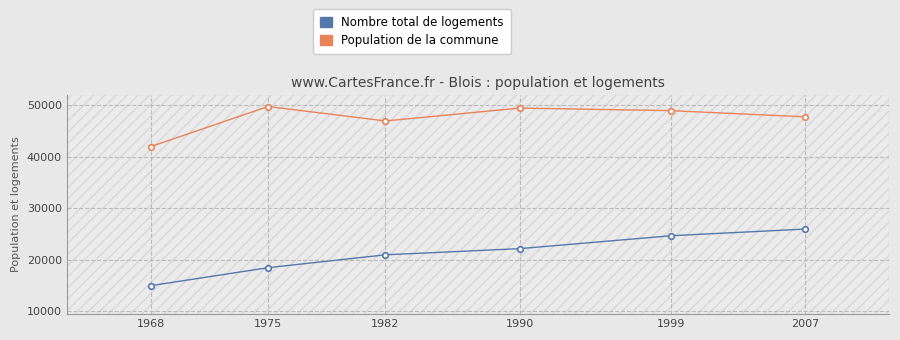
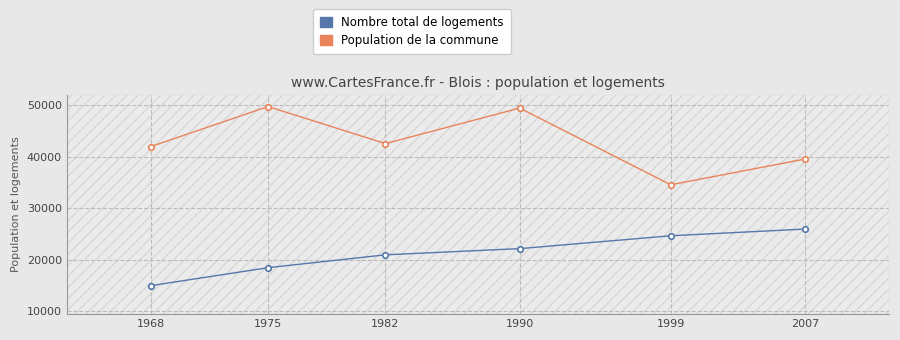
Population de la commune/1982: 47000 -> 42600
Population de la commune/1999: 49000 -> 34600
Population de la commune/2007: 47800 -> 39600
